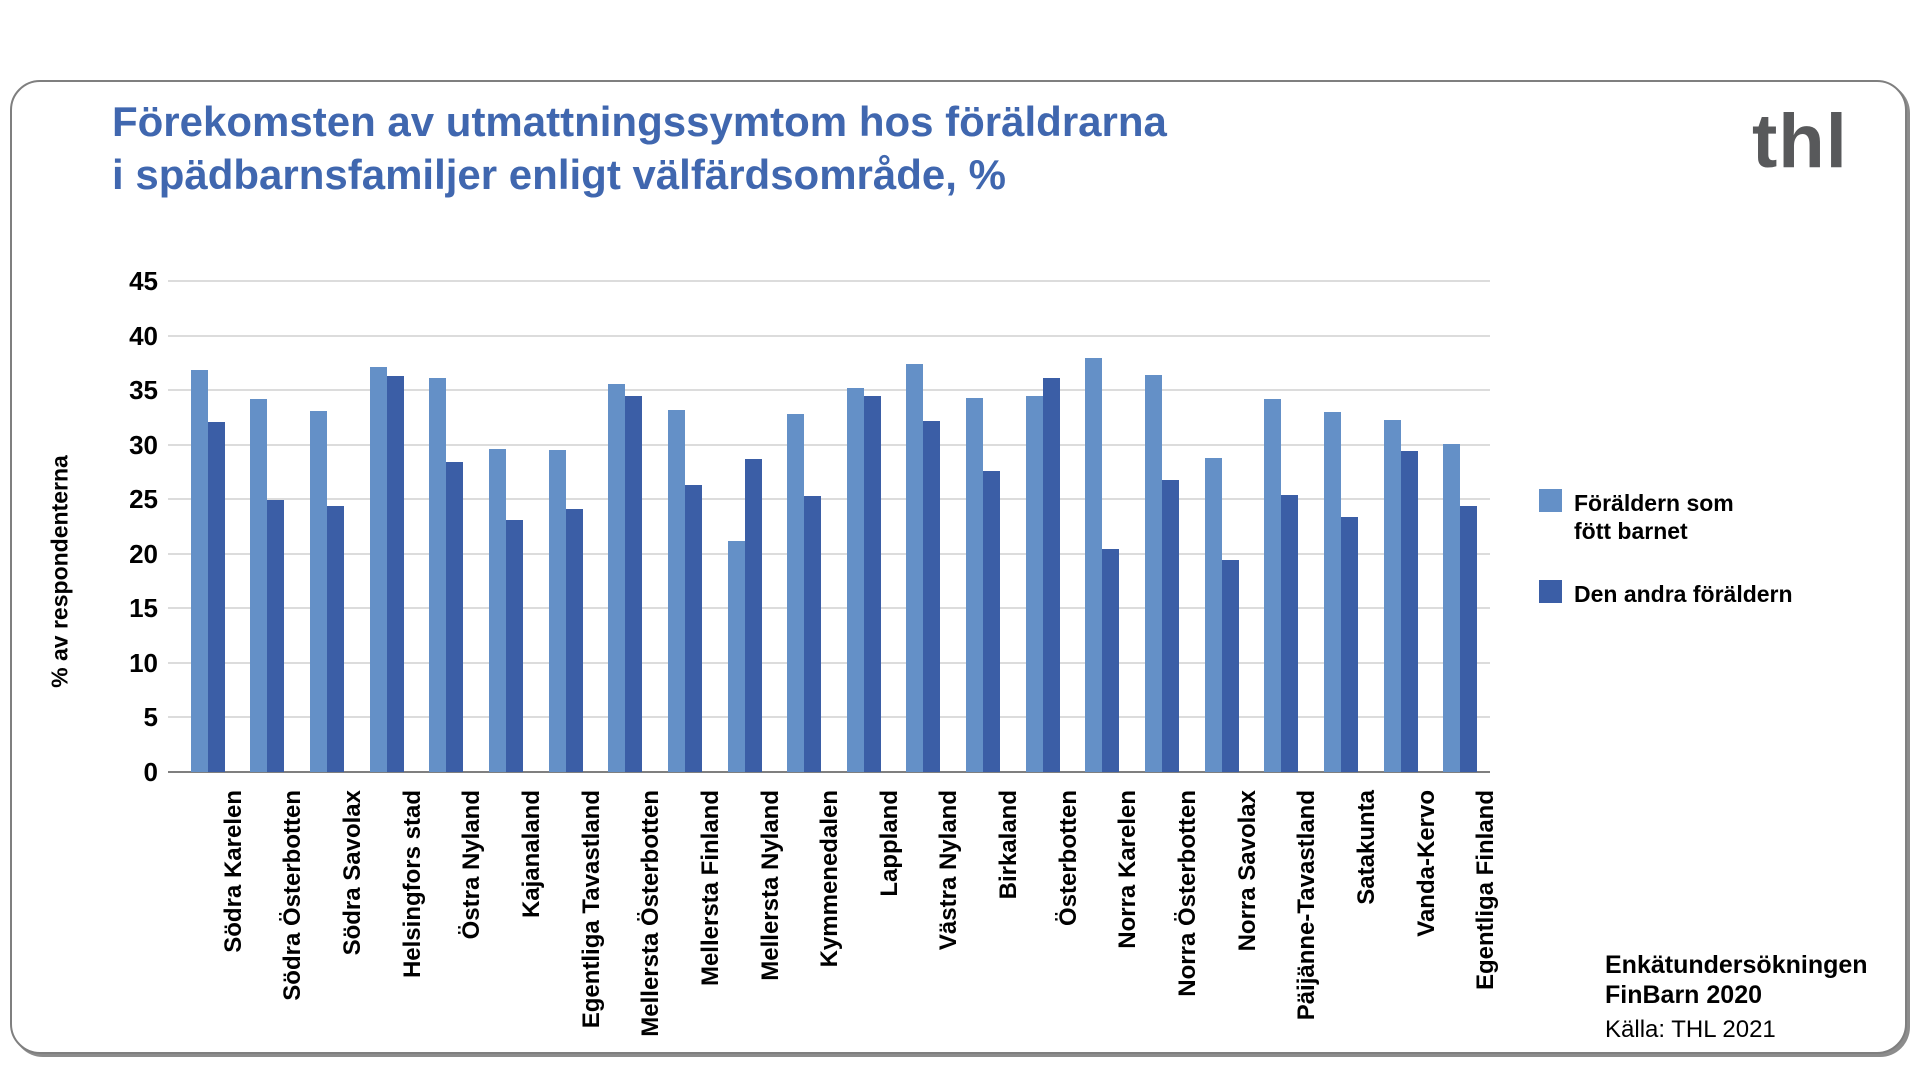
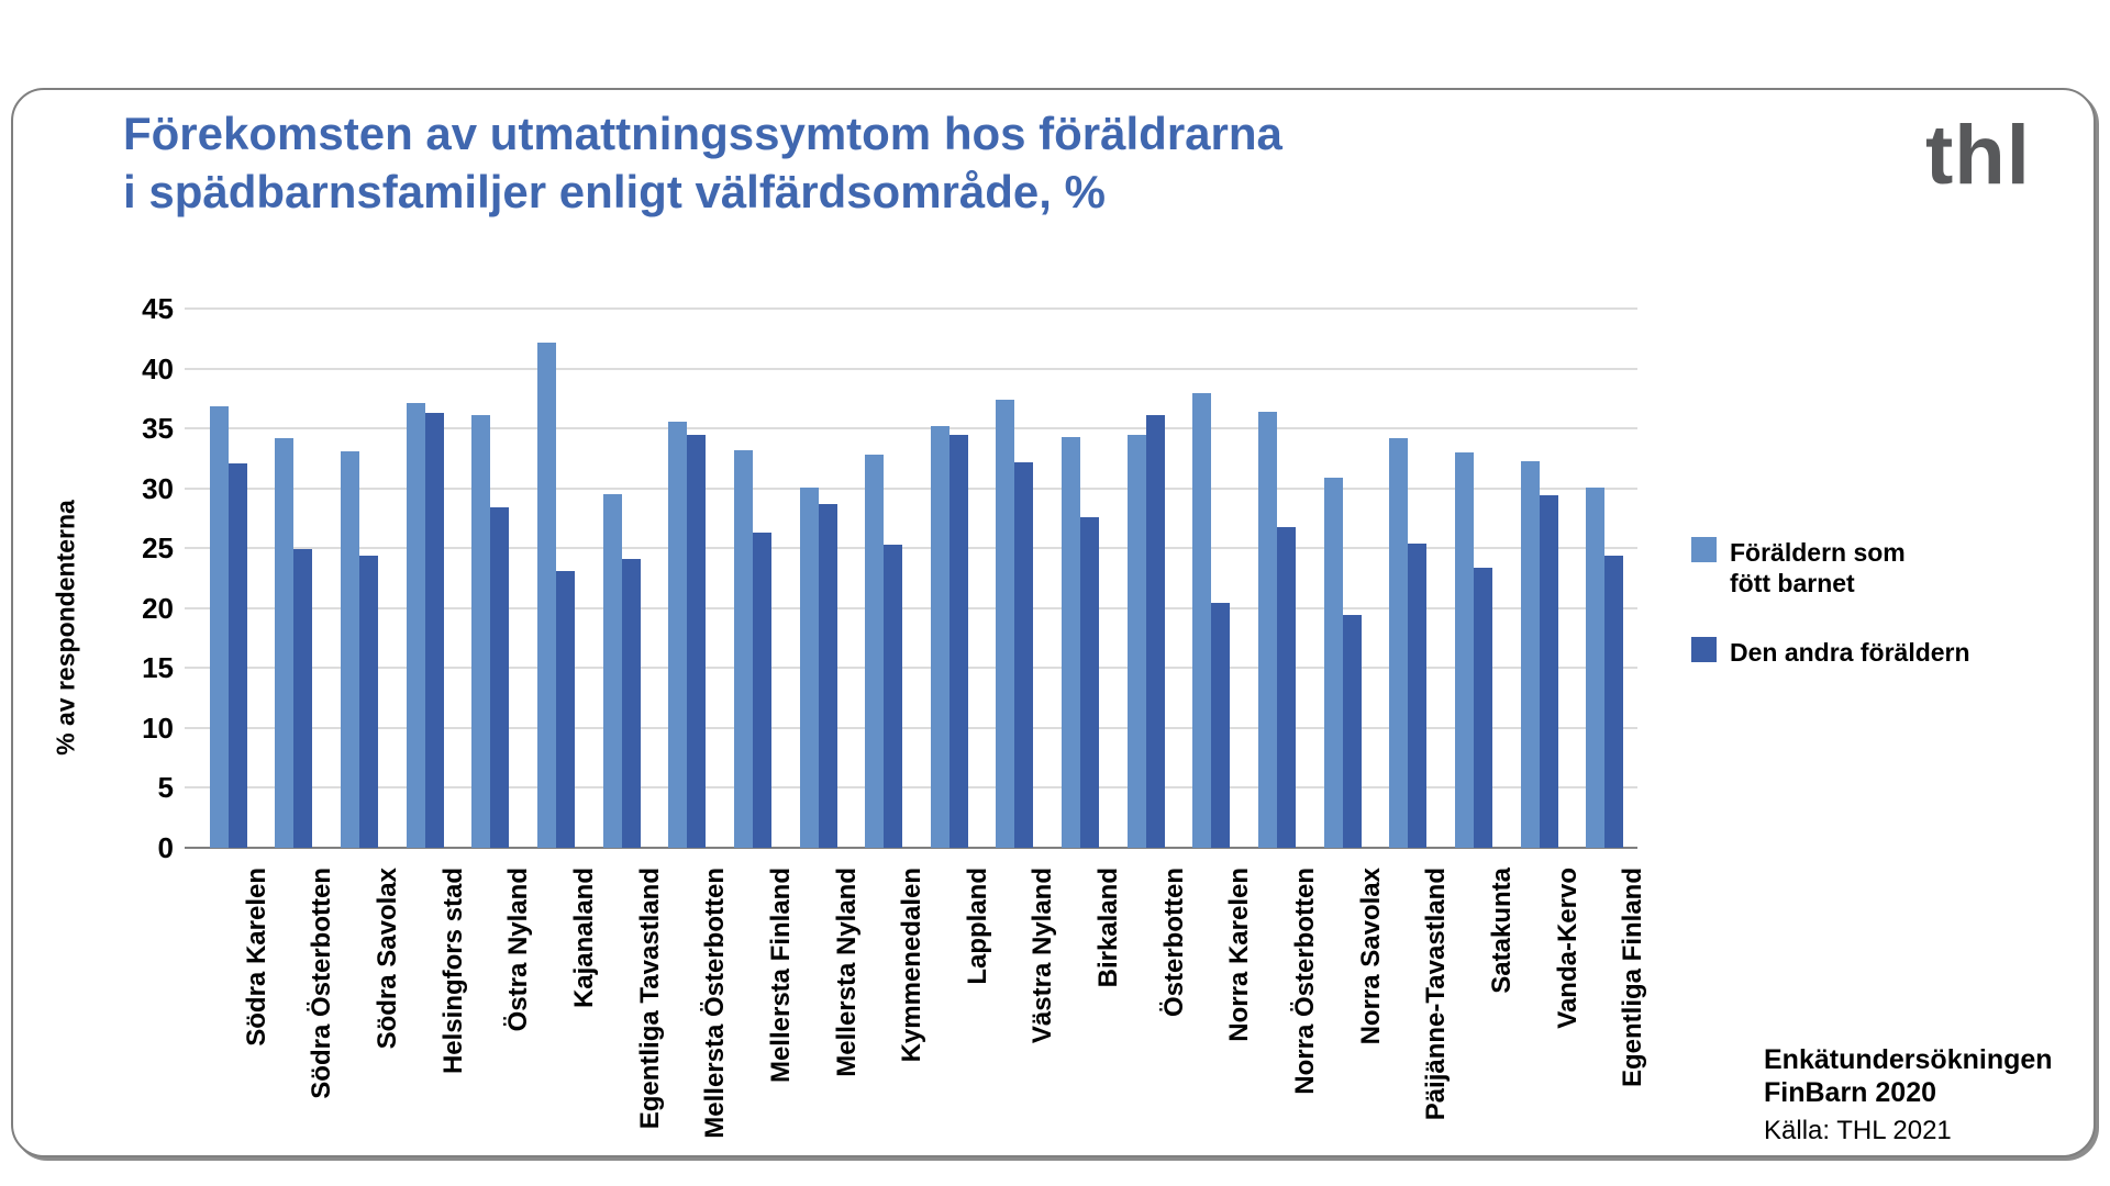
Föräldern som fött barnet/Kajanaland: 29.6 -> 42.2
Föräldern som fött barnet/Mellersta Nyland: 21.2 -> 30.1
Föräldern som fött barnet/Norra Savolax: 28.8 -> 30.9
